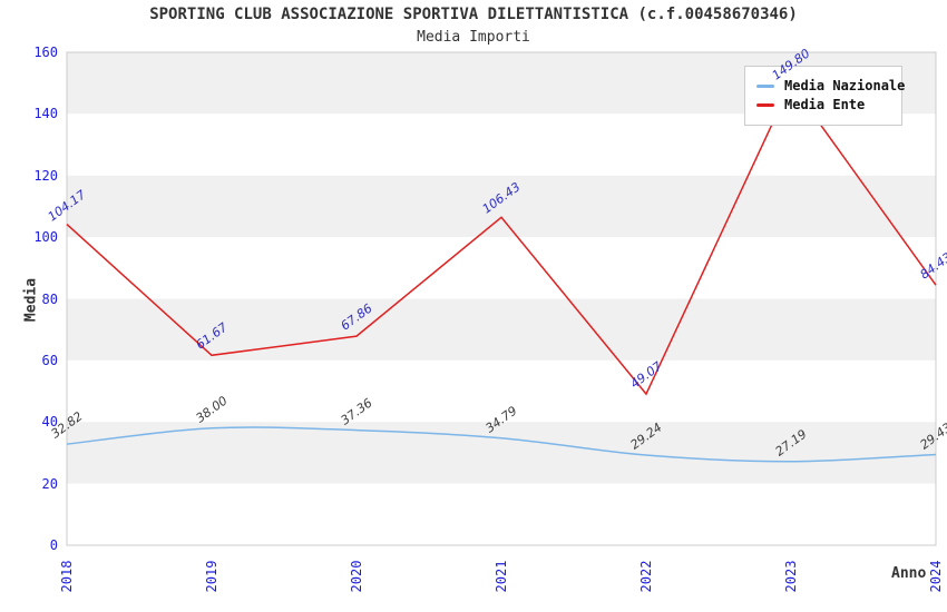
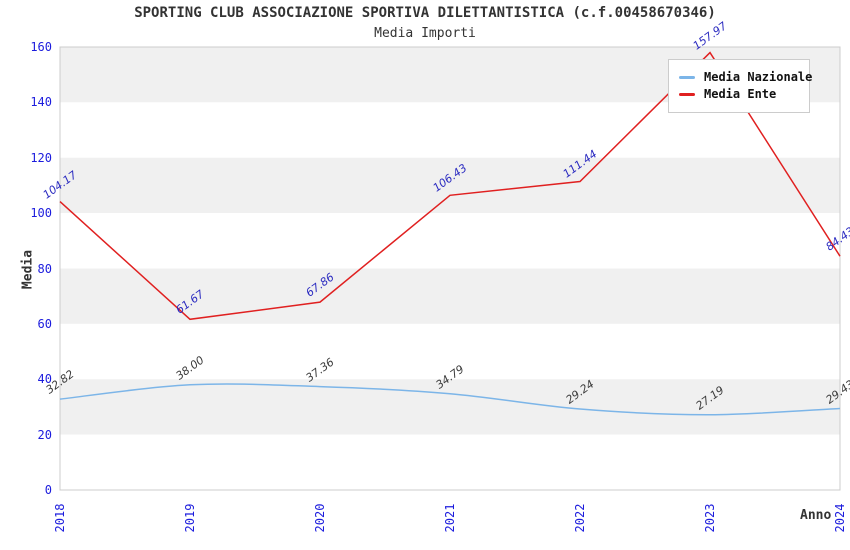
Media Ente/2022: 49.07 -> 111.44
Media Ente/2023: 149.80 -> 157.97
